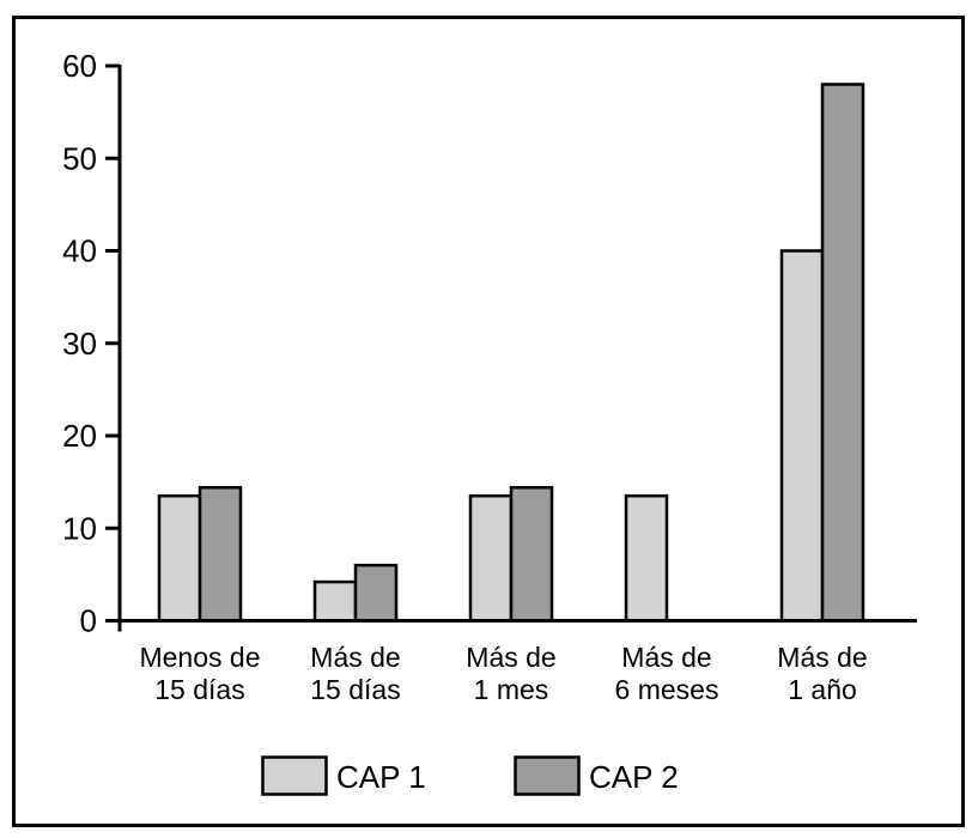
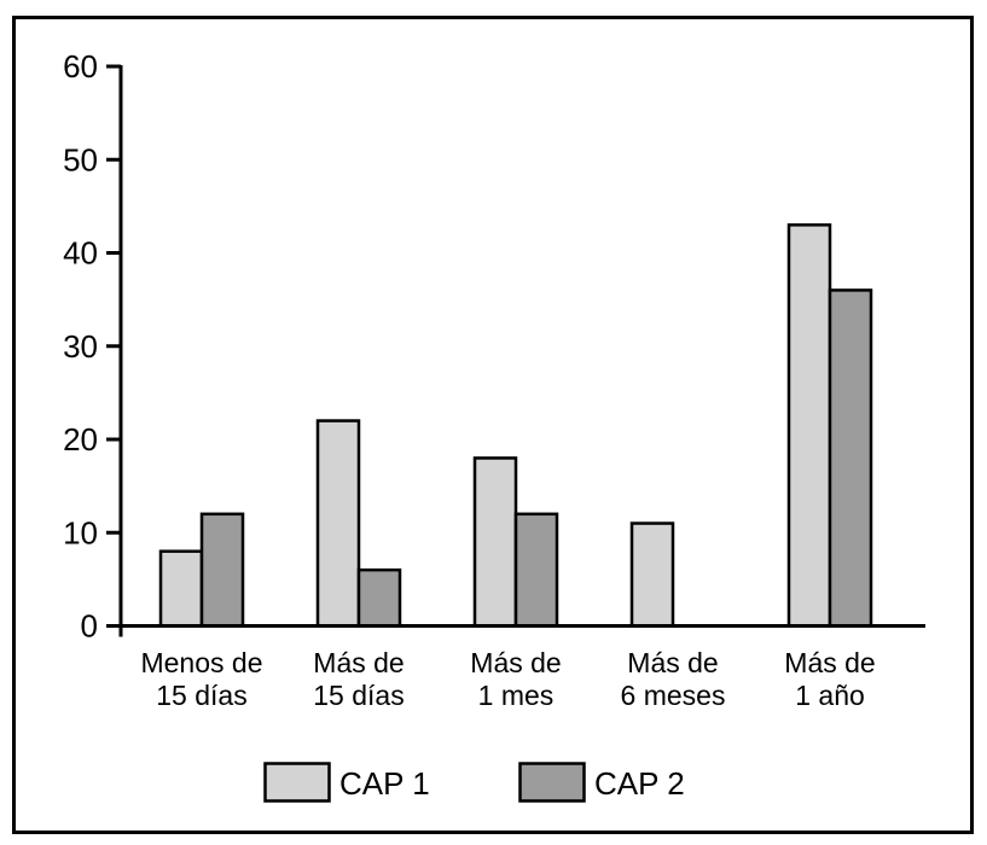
CAP 1/Menos de 15 días: 14 -> 8
CAP 2/Menos de 15 días: 14 -> 12
CAP 1/Más de 15 días: 4 -> 22
CAP 1/Más de 1 mes: 14 -> 18
CAP 2/Más de 1 mes: 14 -> 12
CAP 1/Más de 6 meses: 14 -> 11
CAP 1/Más de 1 año: 40 -> 43
CAP 2/Más de 1 año: 58 -> 36
